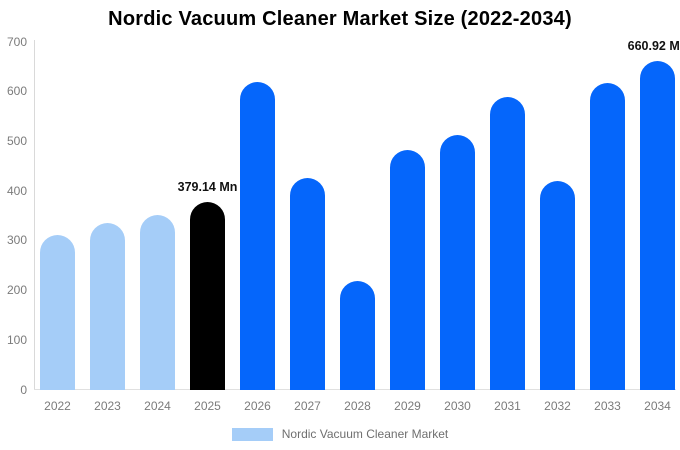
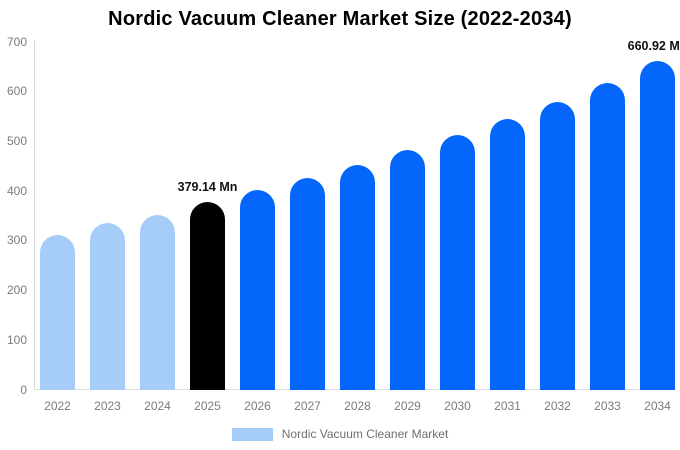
2026: 620 -> 400
2028: 220 -> 450
2031: 590 -> 540
2032: 420 -> 580
